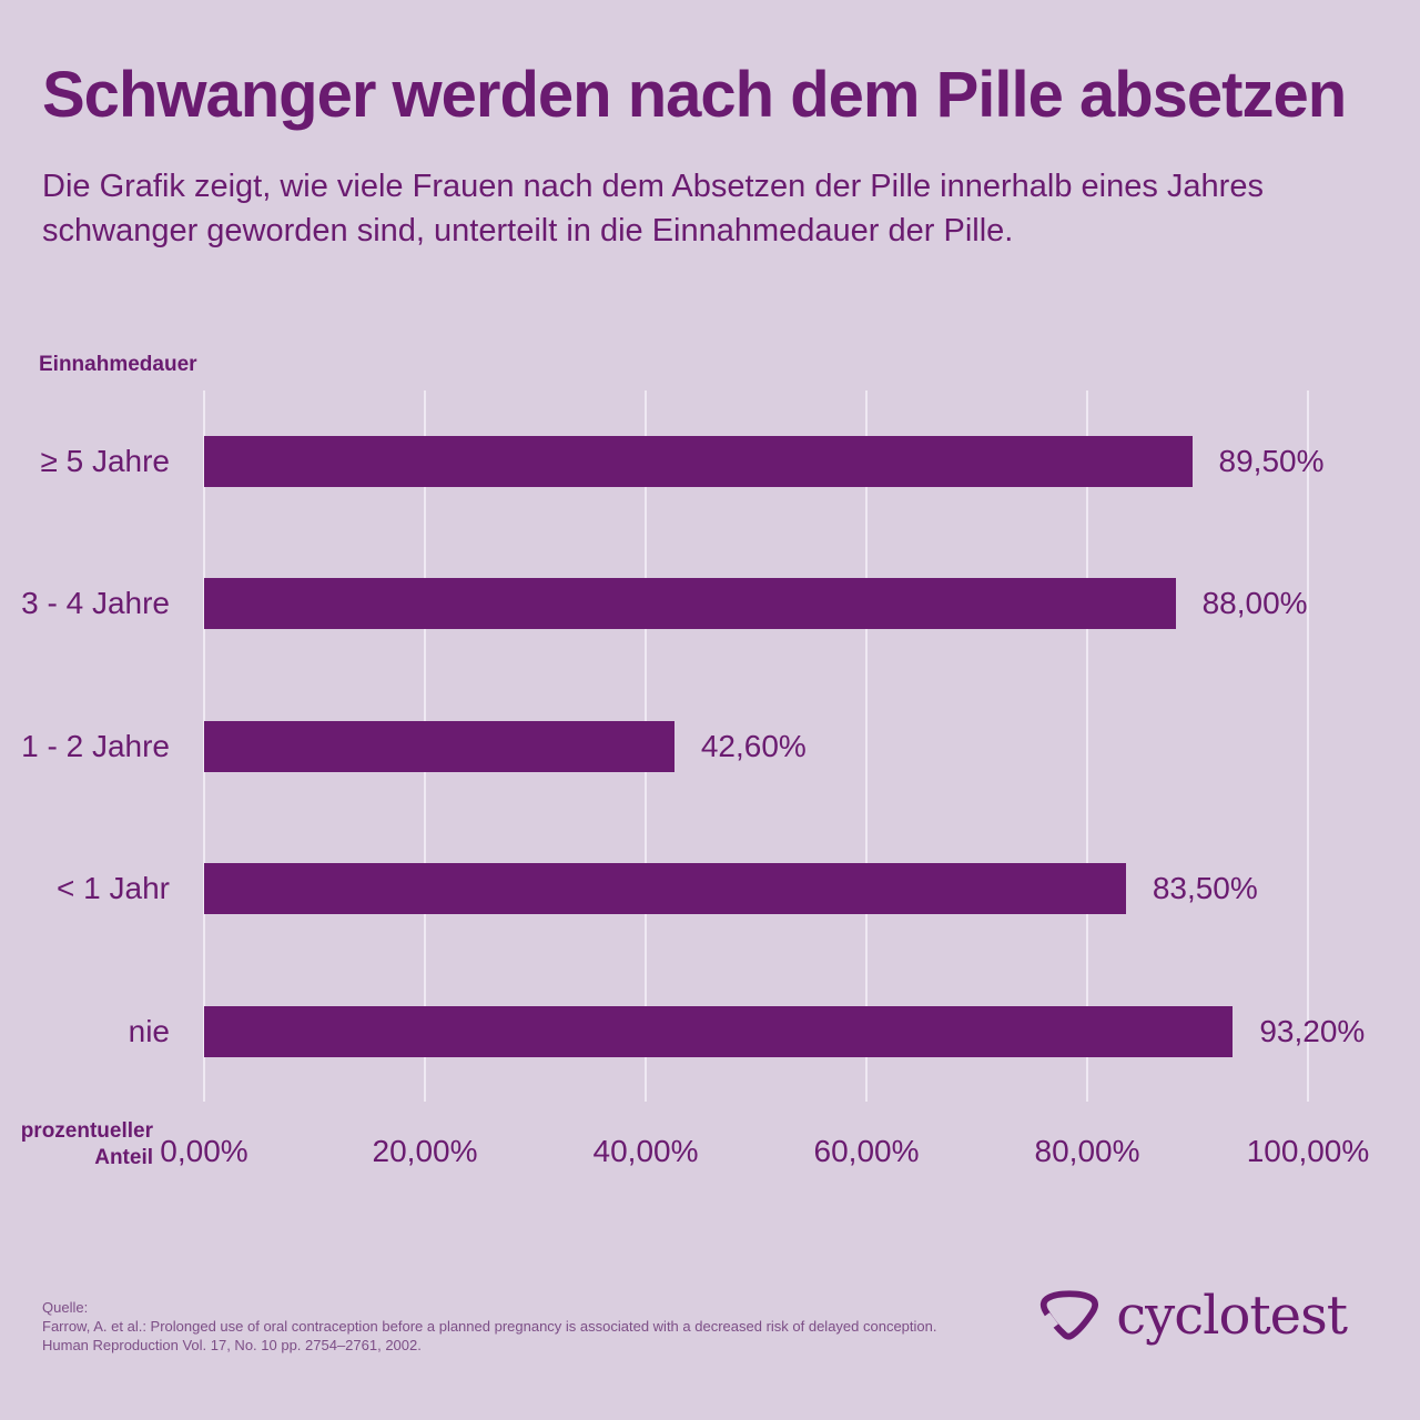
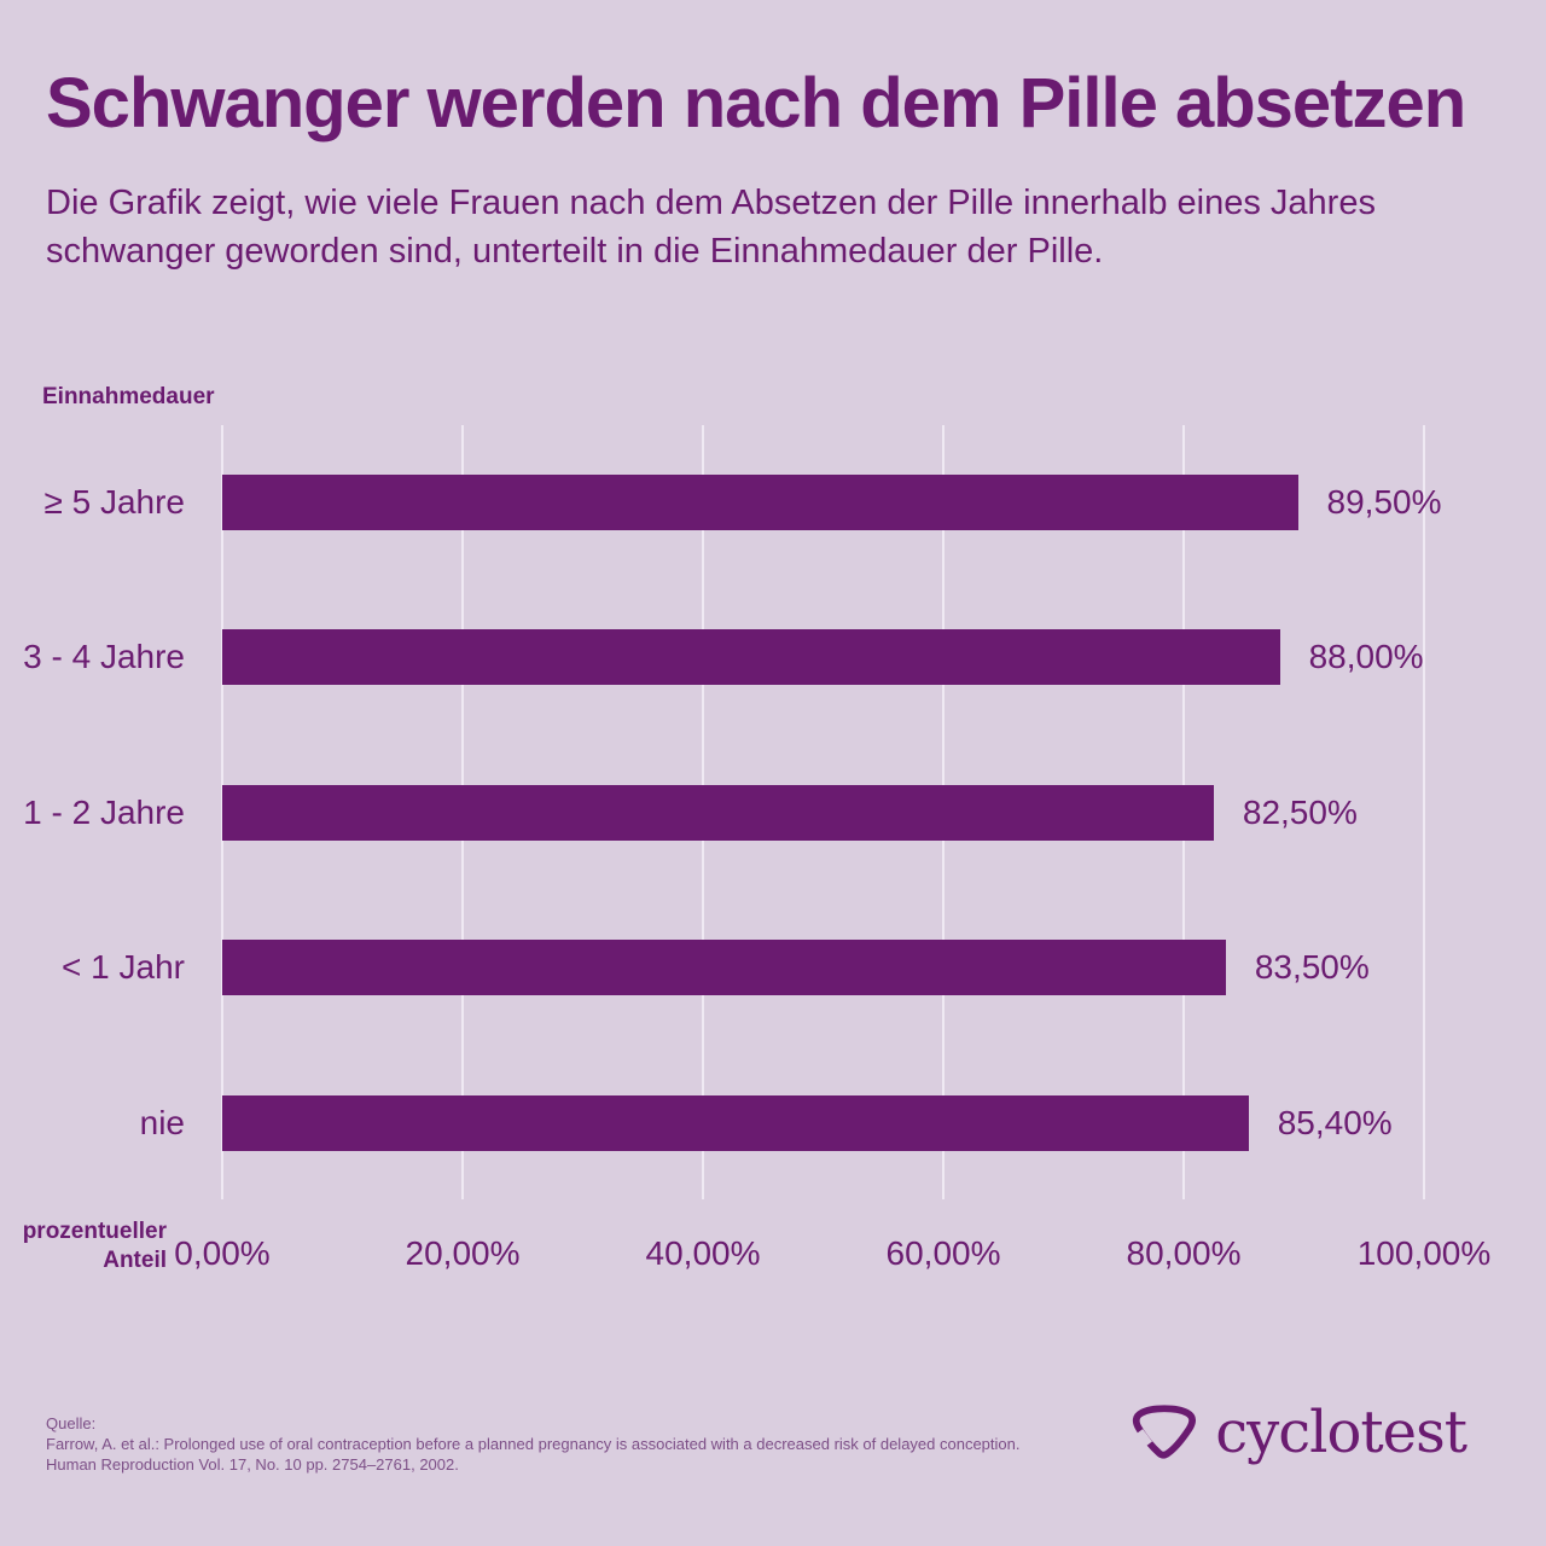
1 - 2 Jahre: 42,60% -> 82,50%
nie: 93,20% -> 85,40%
